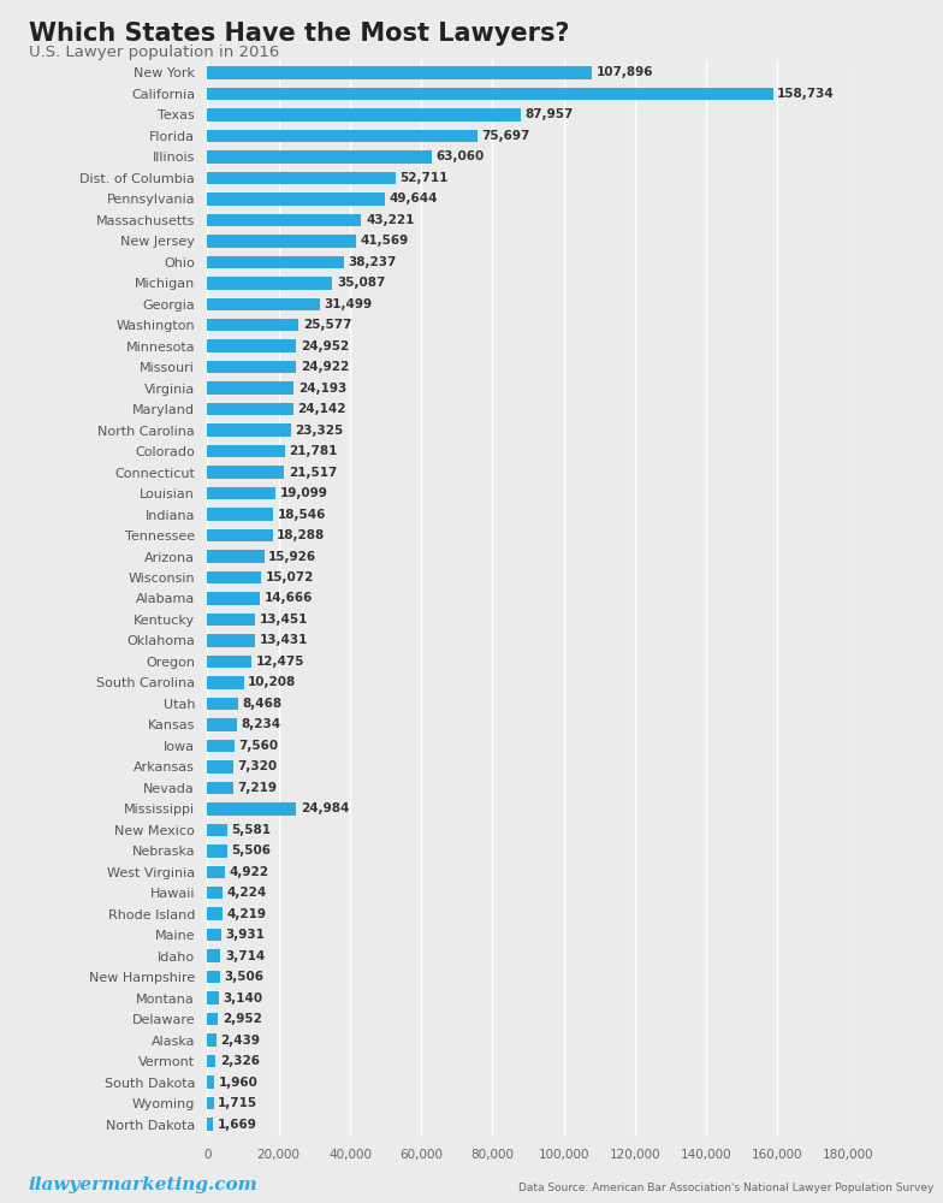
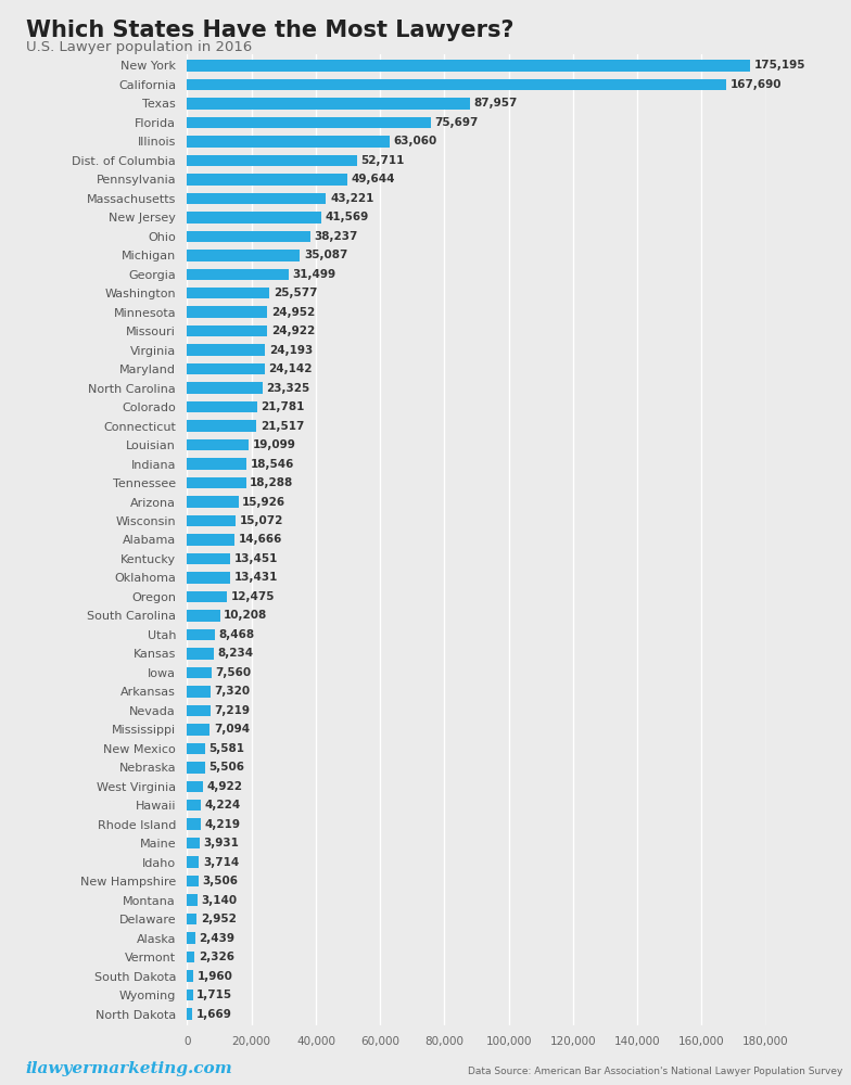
New York: 107,896 -> 175,195
California: 158,734 -> 167,690
Mississippi: 24,984 -> 7,094
